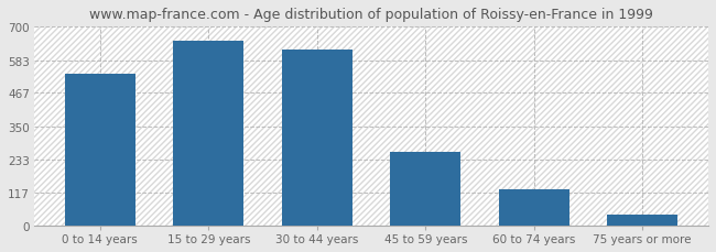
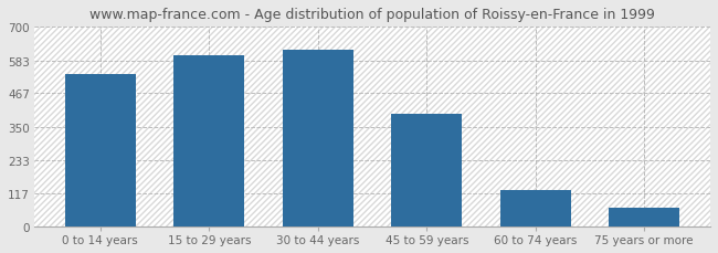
15 to 29 years: 650 -> 601
45 to 59 years: 260 -> 395
75 years or more: 40 -> 65
